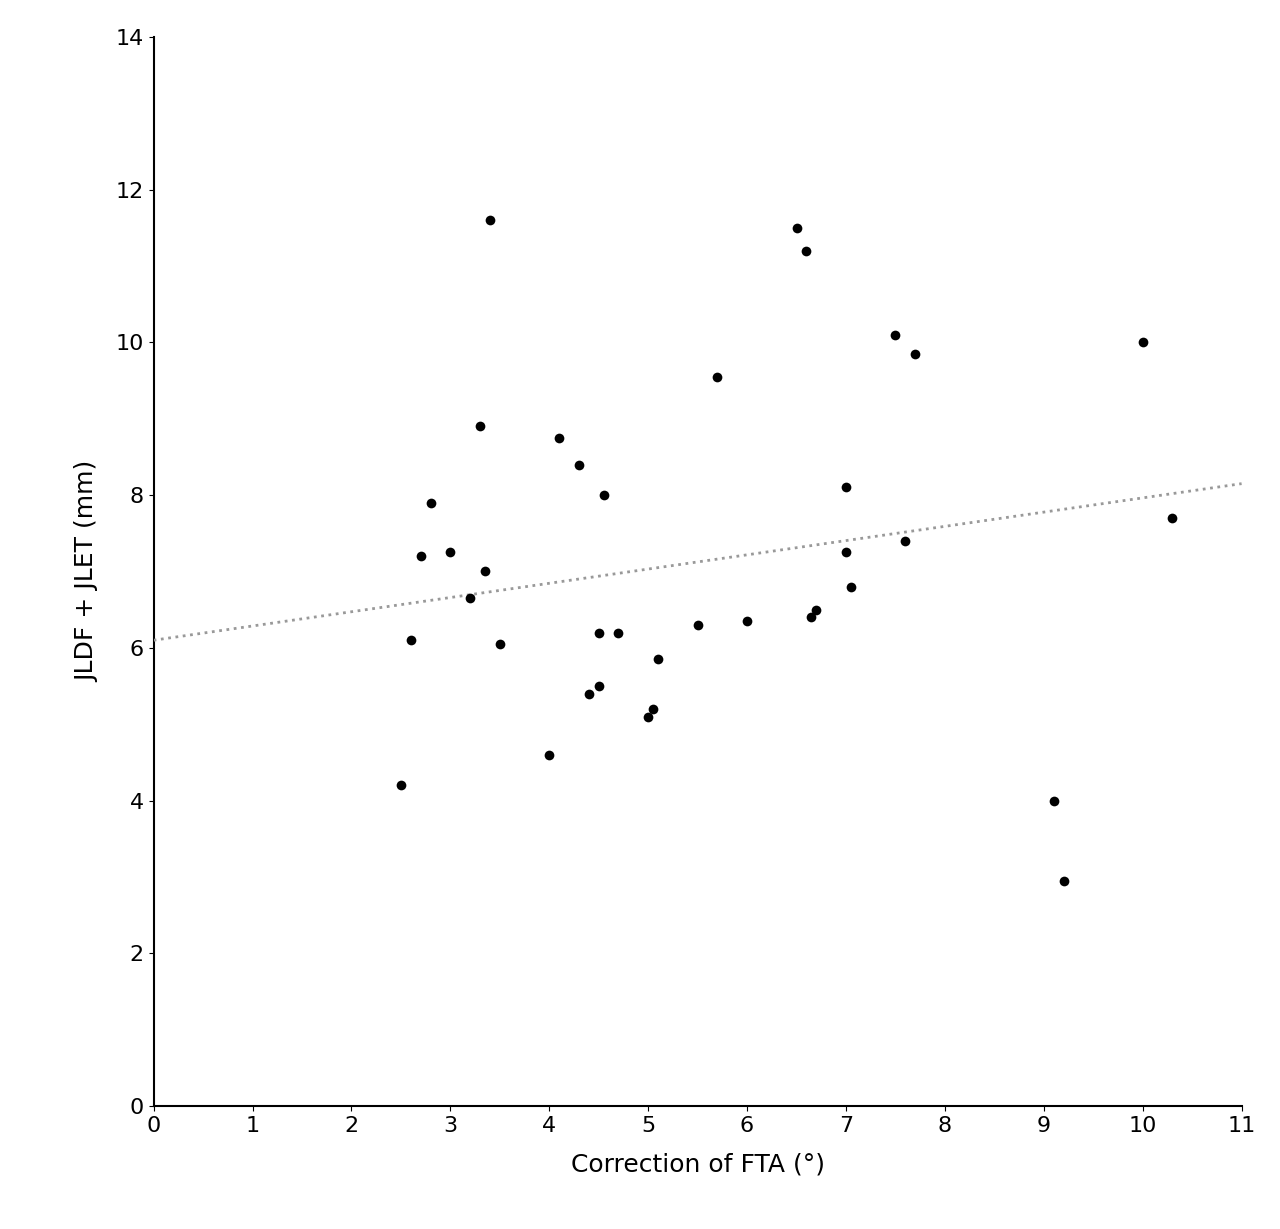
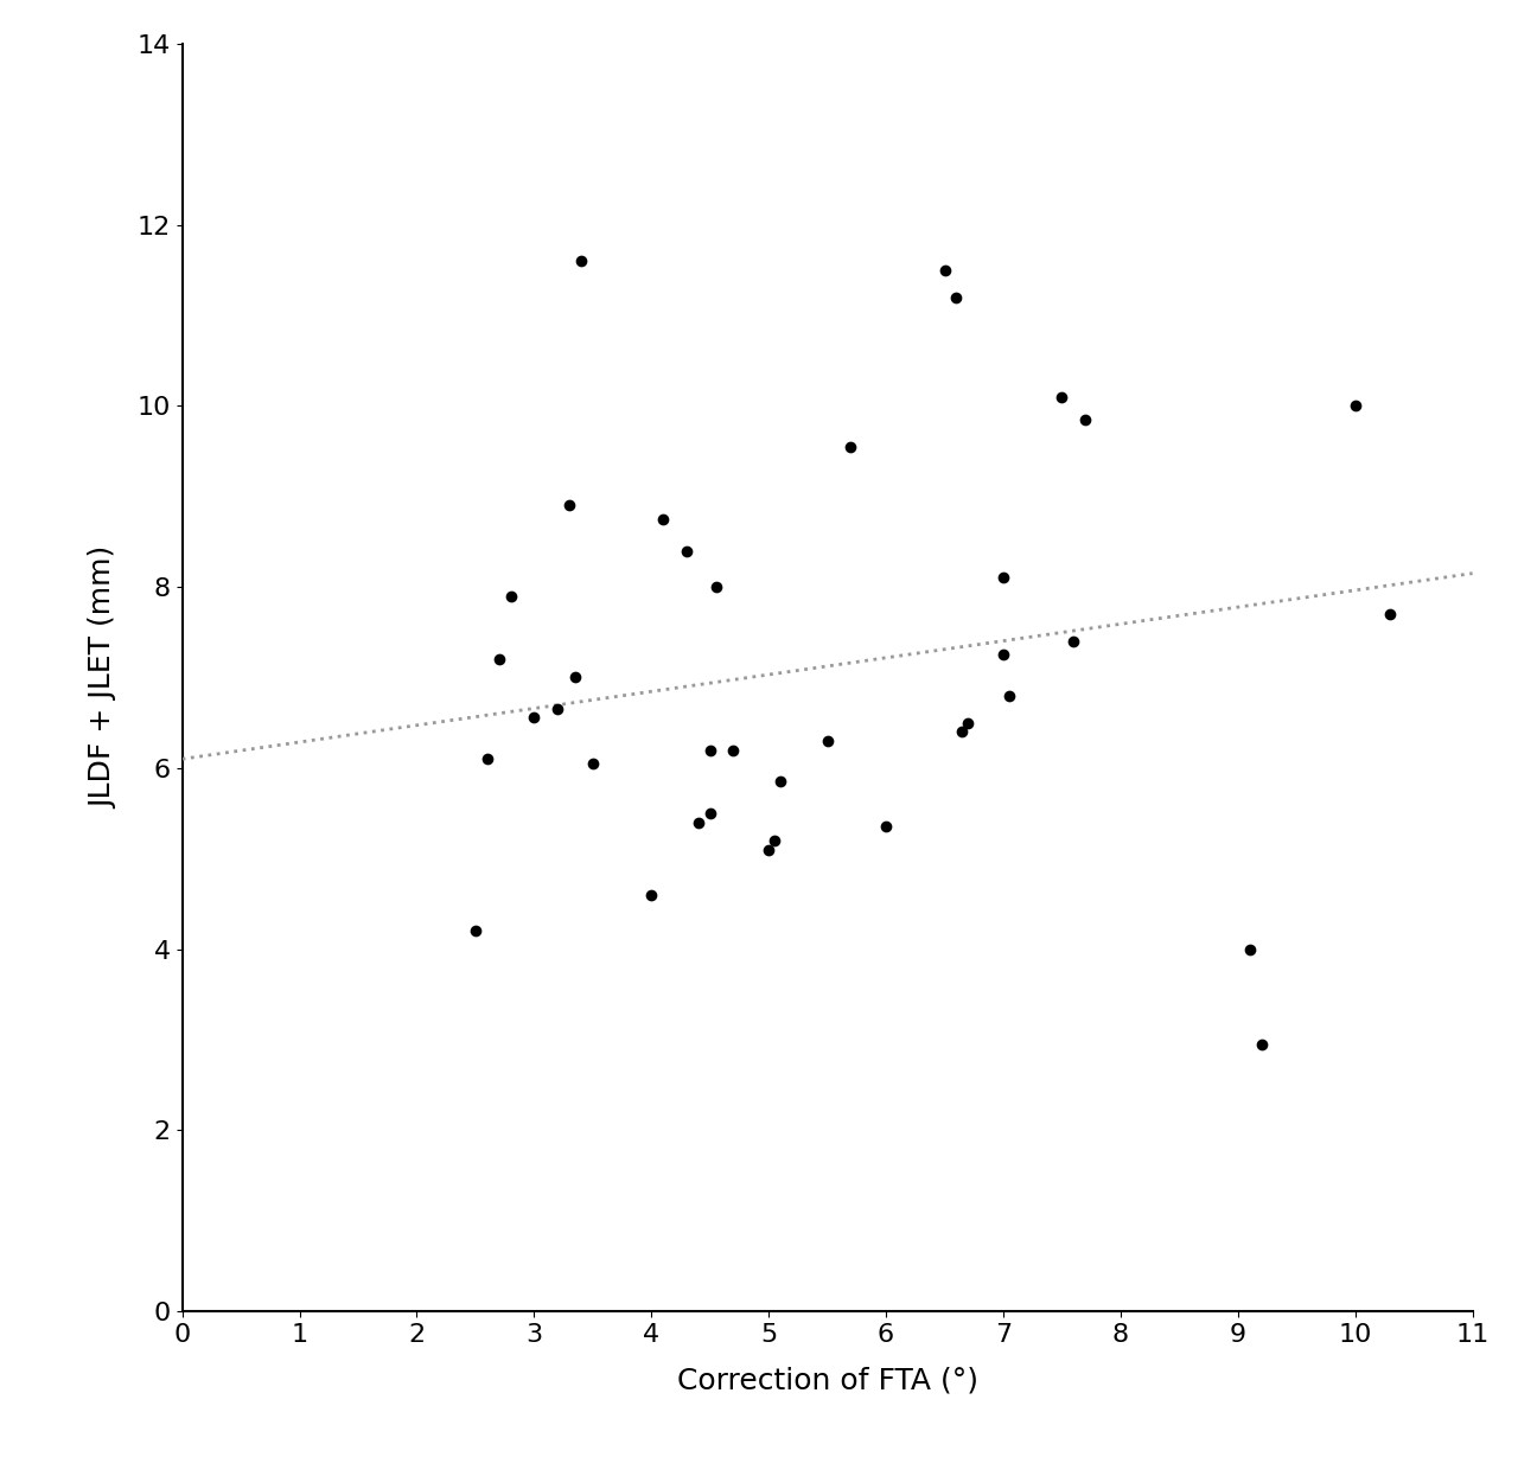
3: 7.25 -> 6.56
6: 6.35 -> 5.36
